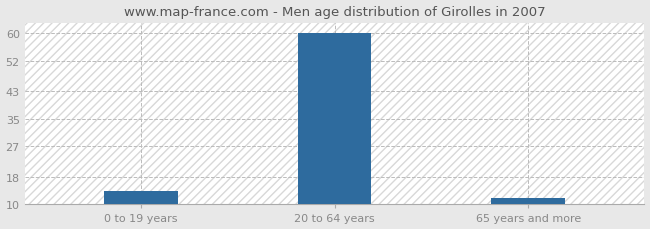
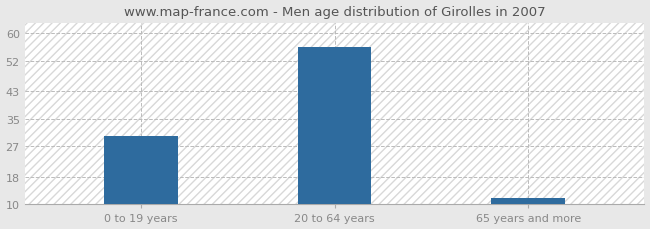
0 to 19 years: 14 -> 30
20 to 64 years: 60 -> 56
